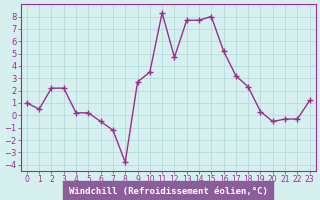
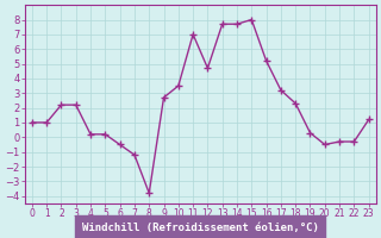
1: 0.5 -> 1.0
11: 8.3 -> 7.0
